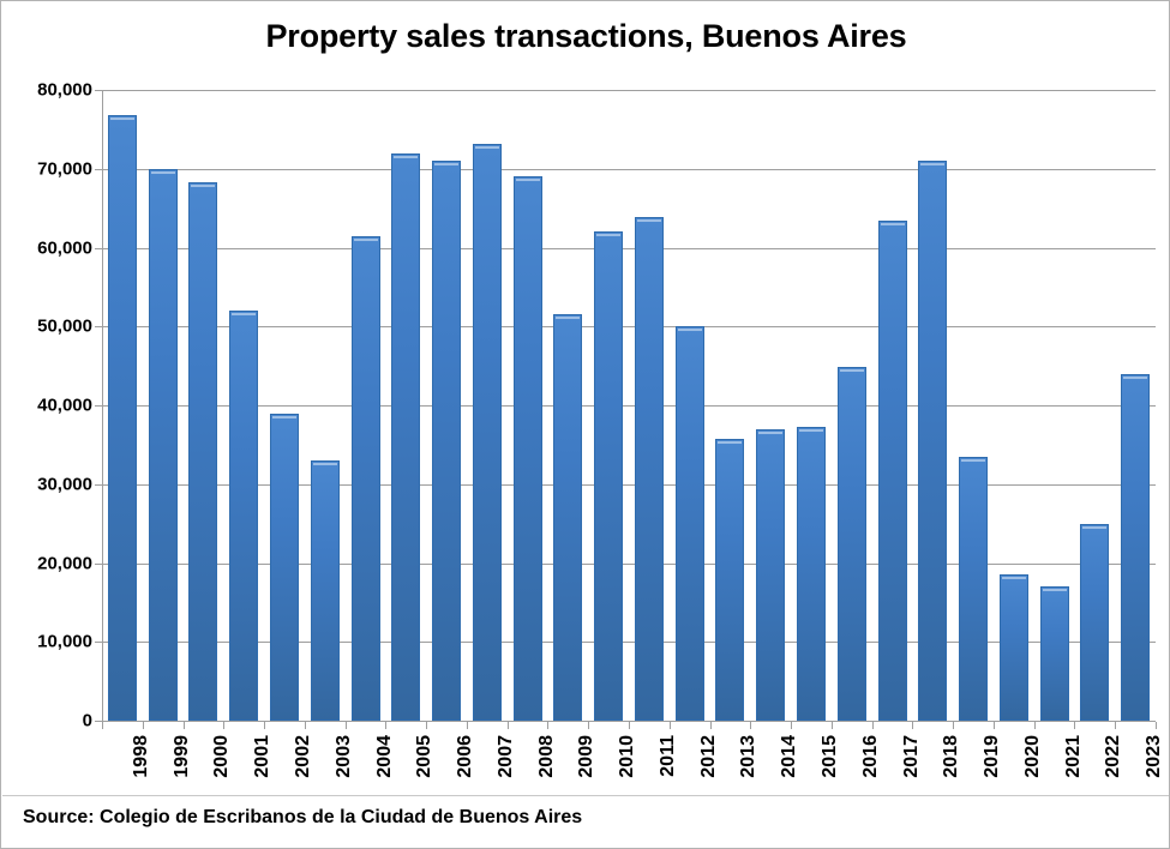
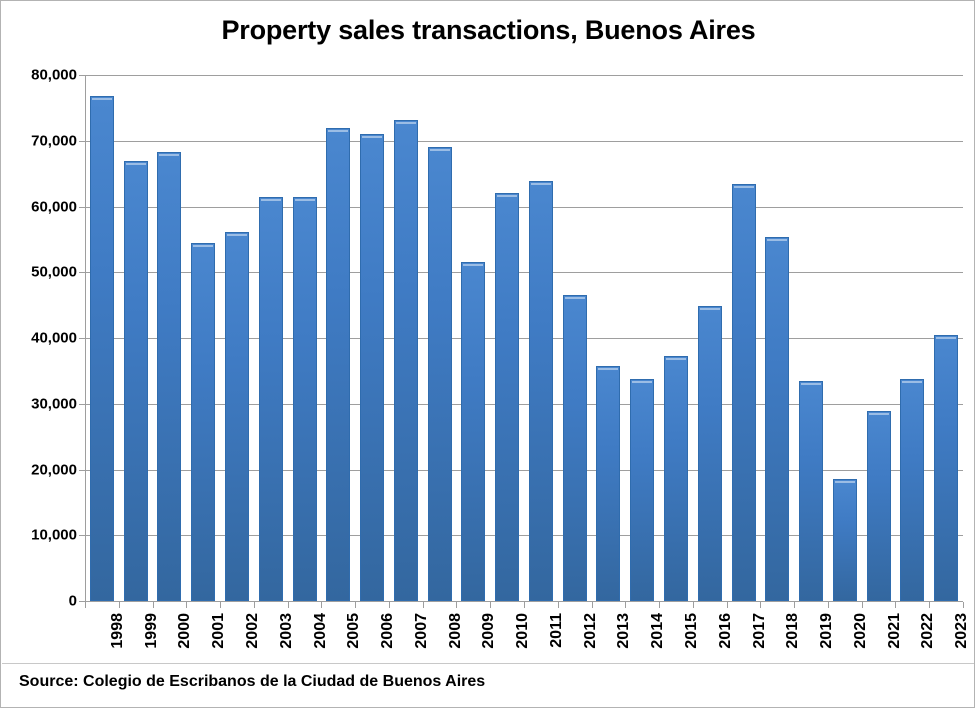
1999: 70000 -> 67000
2001: 52000 -> 54000
2002: 39000 -> 56000
2003: 33000 -> 61000
2012: 50000 -> 46000
2014: 37000 -> 34000
2018: 71000 -> 55000
2021: 17000 -> 29000
2022: 25000 -> 34000
2023: 44000 -> 40000
